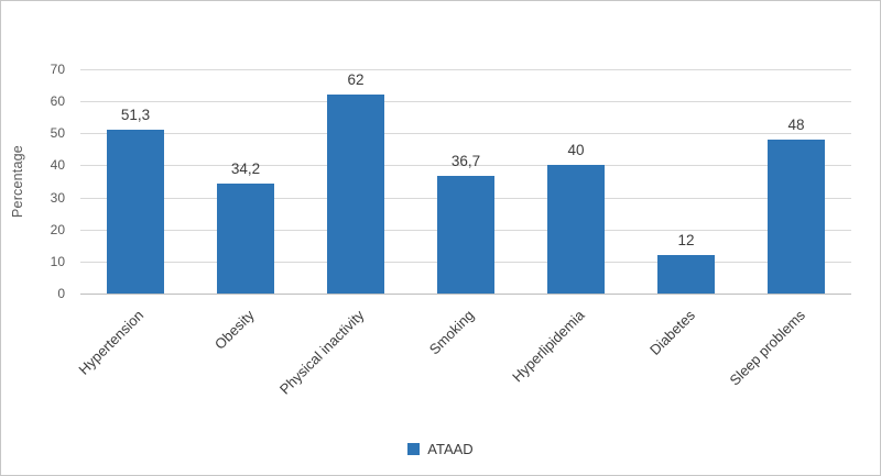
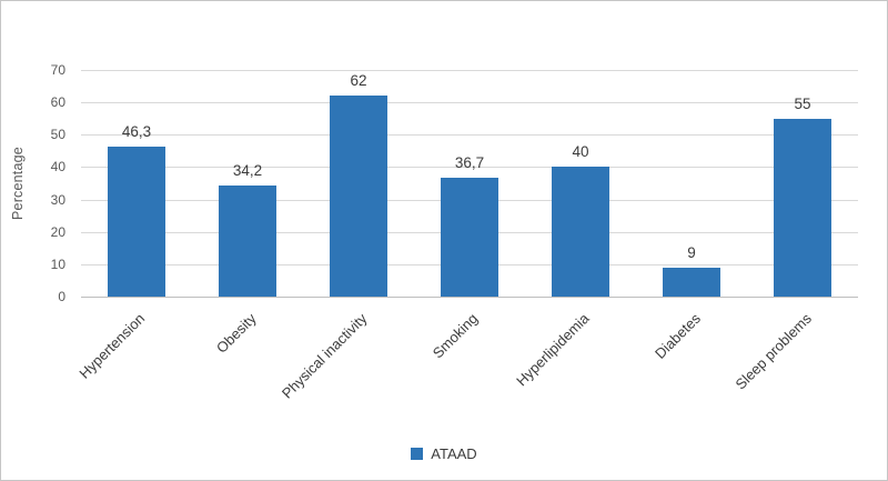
Hypertension: 51,3 -> 46,3
Diabetes: 12 -> 9
Sleep problems: 48 -> 55
